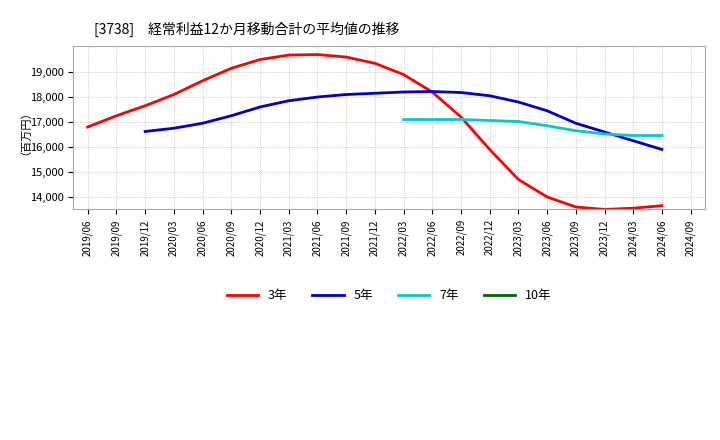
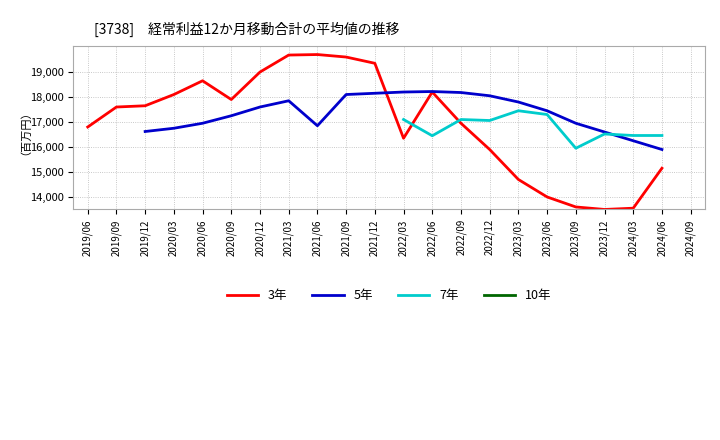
3年/2019/09: 17,250 -> 17,600
3年/2020/09: 19,150 -> 17,900
3年/2020/12: 19,500 -> 19,000
5年/2021/06: 18,000 -> 16,850
3年/2022/03: 18,900 -> 16,350
7年/2022/06: 17,100 -> 16,450
3年/2022/09: 17,200 -> 16,950
7年/2023/03: 17,020 -> 17,450
7年/2023/06: 16,850 -> 17,300
7年/2023/09: 16,650 -> 15,950
3年/2024/06: 13,650 -> 15,150
